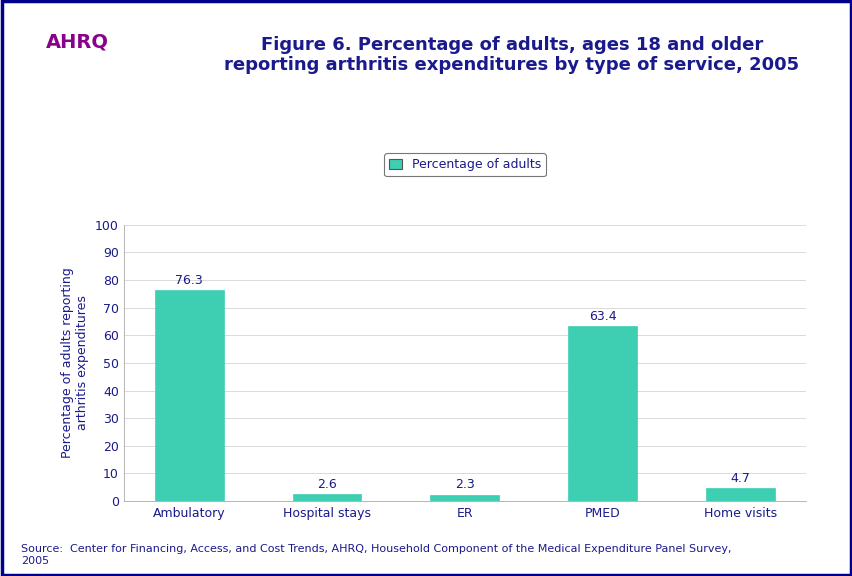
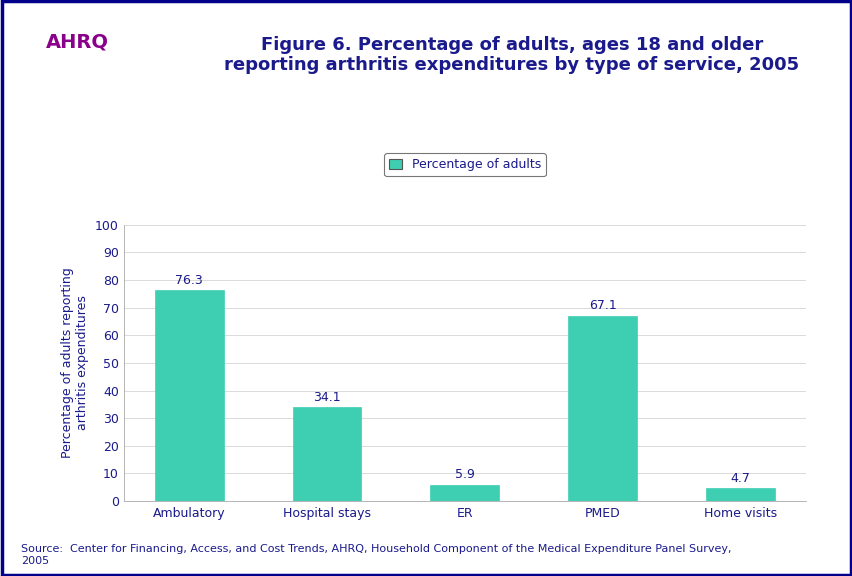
Hospital stays: 2.6 -> 34.1
ER: 2.3 -> 5.9
PMED: 63.4 -> 67.1
